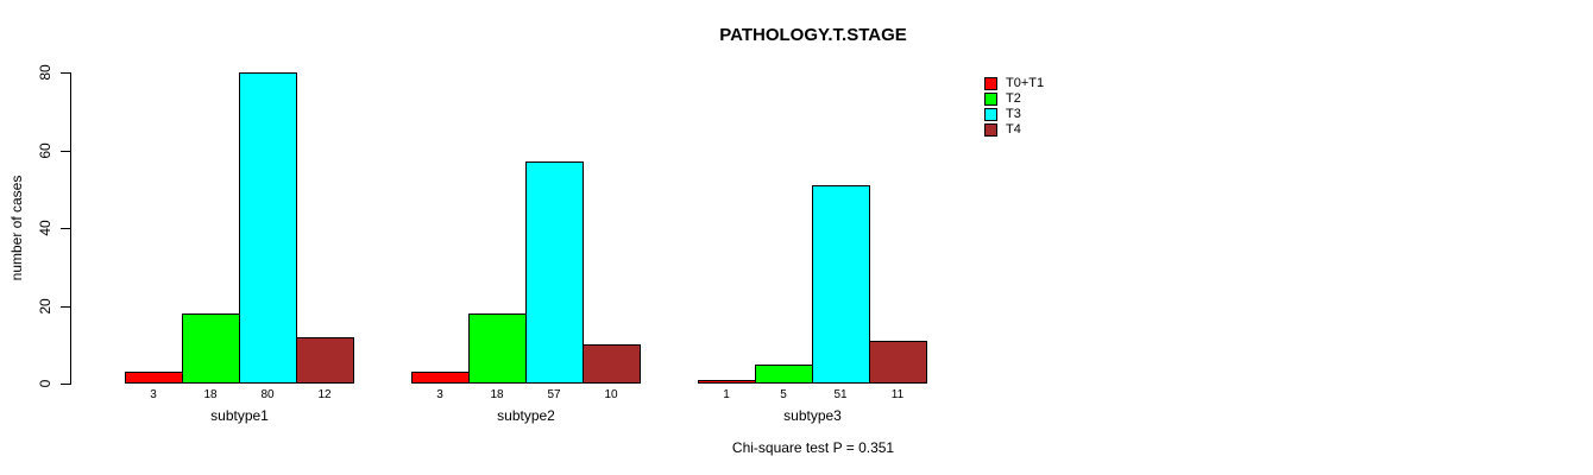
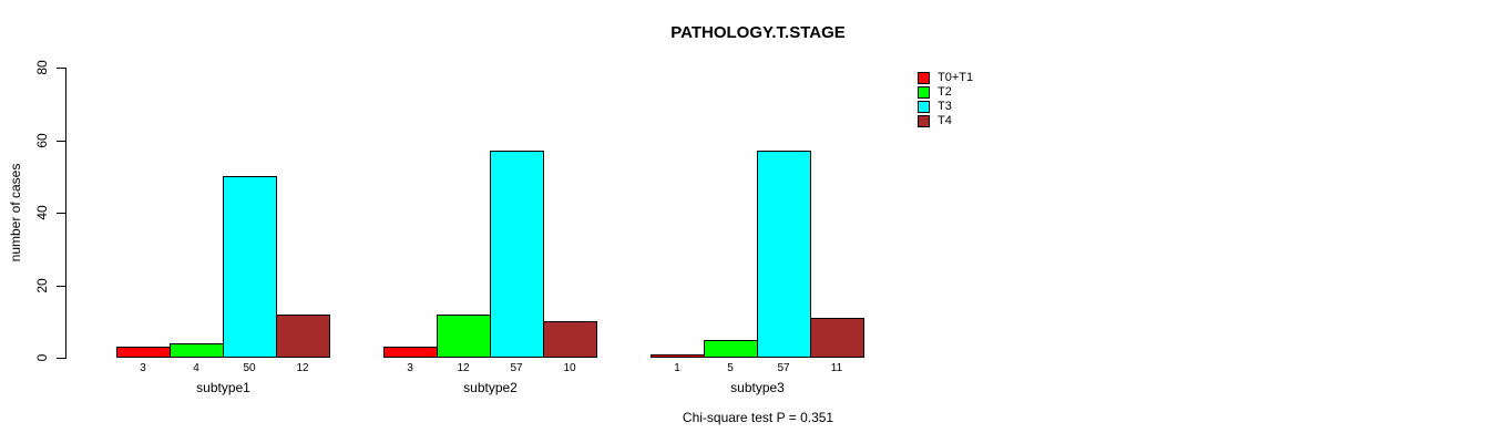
T2/subtype1: 18 -> 4
T3/subtype1: 80 -> 50
T2/subtype2: 18 -> 12
T3/subtype3: 51 -> 57
